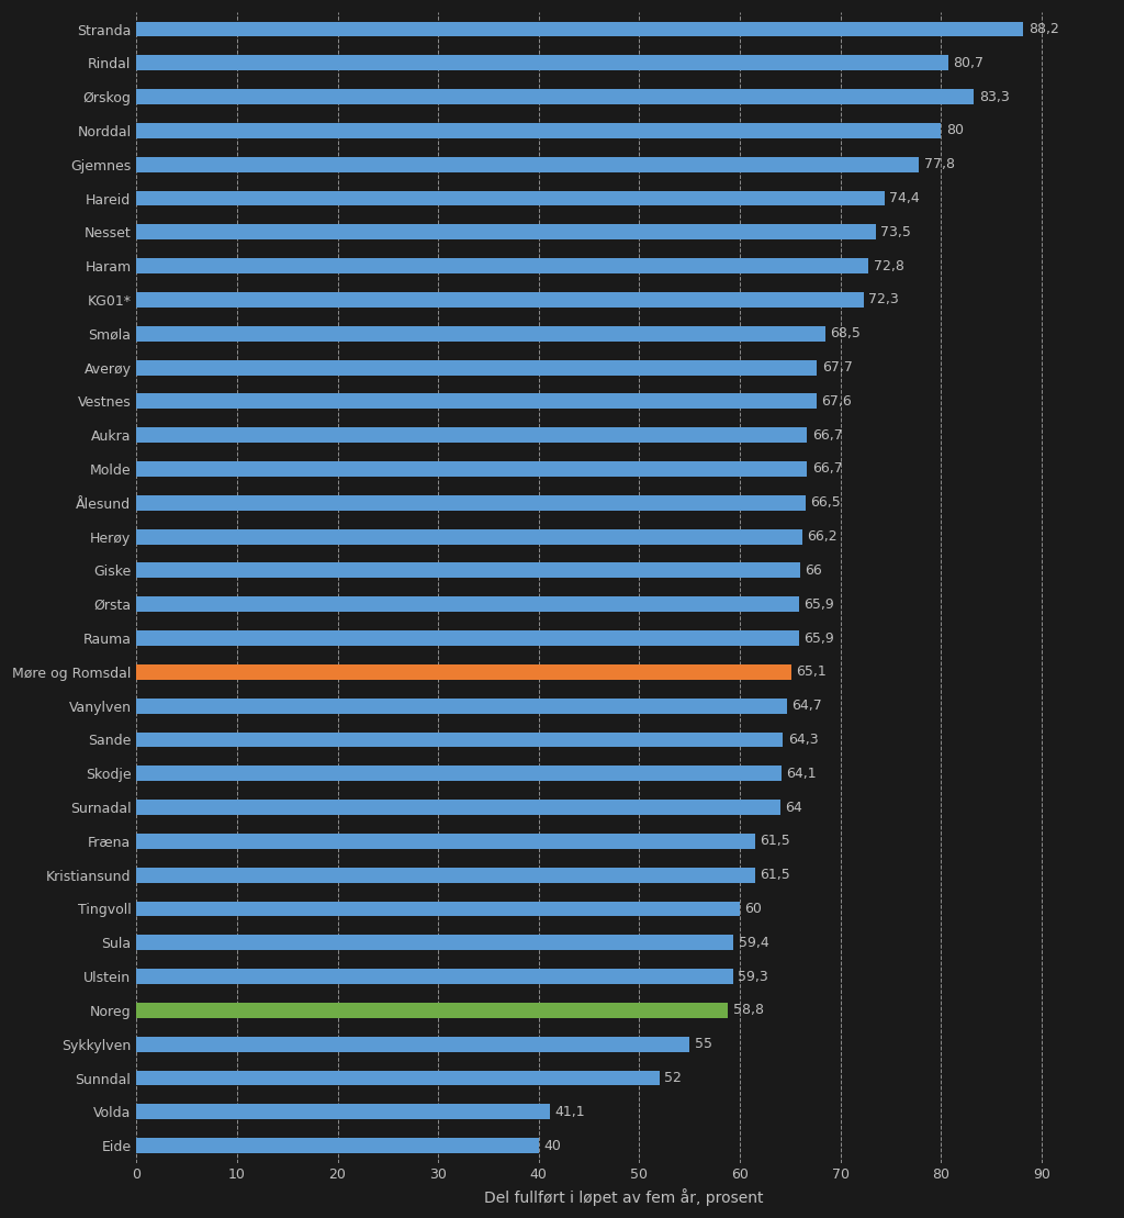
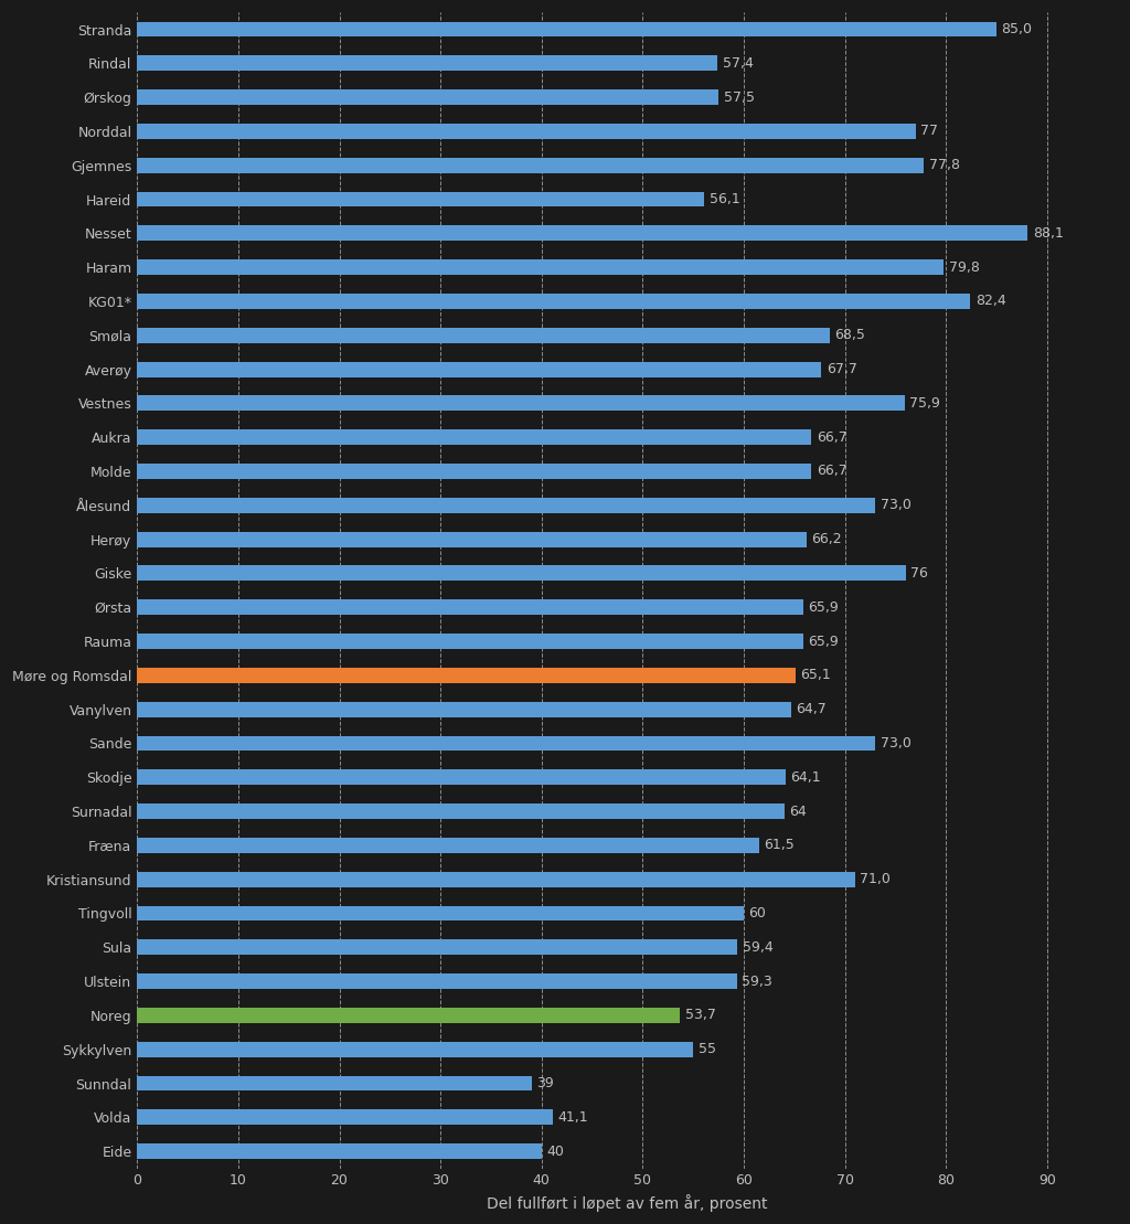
Stranda: 88,2 -> 85,0
Rindal: 80,7 -> 57,4
Ørskog: 83,3 -> 57,5
Norddal: 80 -> 77
Hareid: 74,4 -> 56,1
Nesset: 73,5 -> 88,1
Haram: 72,8 -> 79,8
KG01*: 72,3 -> 82,4
Vestnes: 67,6 -> 75,9
Ålesund: 66,5 -> 73,0
Giske: 66 -> 76
Sande: 64,3 -> 73,0
Kristiansund: 61,5 -> 71,0
Noreg: 58,8 -> 53,7
Sunndal: 52 -> 39
